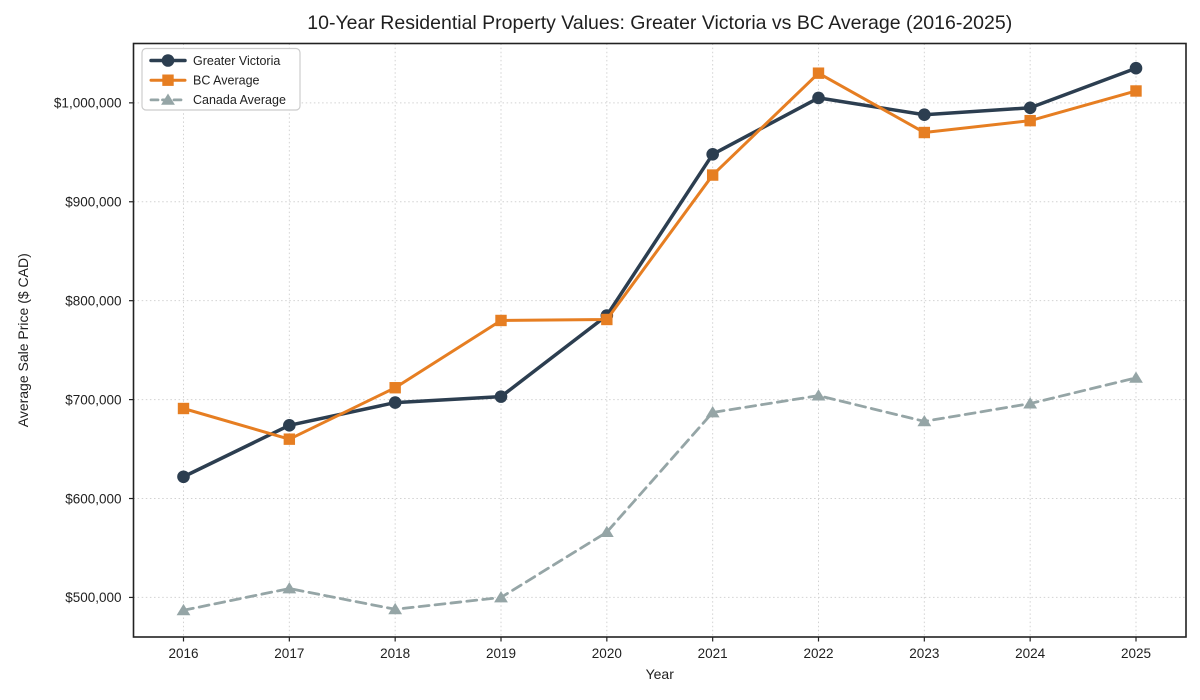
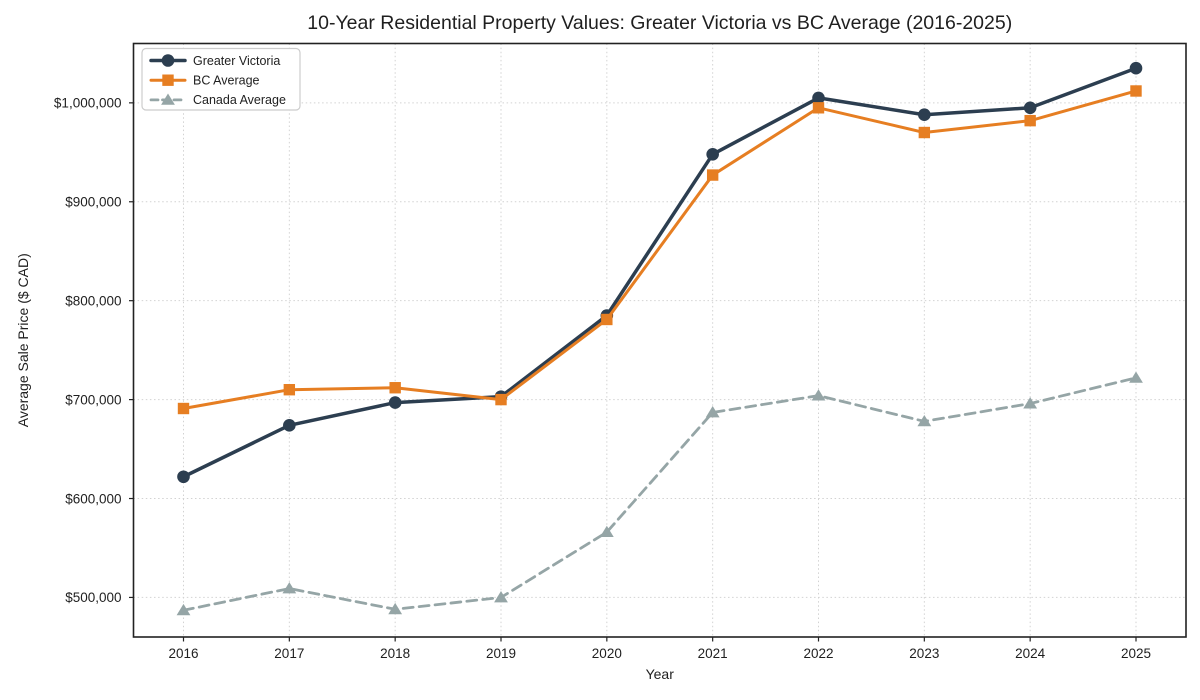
BC Average/2017: $660000 -> $710000
BC Average/2019: $780000 -> $700000
BC Average/2022: $1030000 -> $1000000
